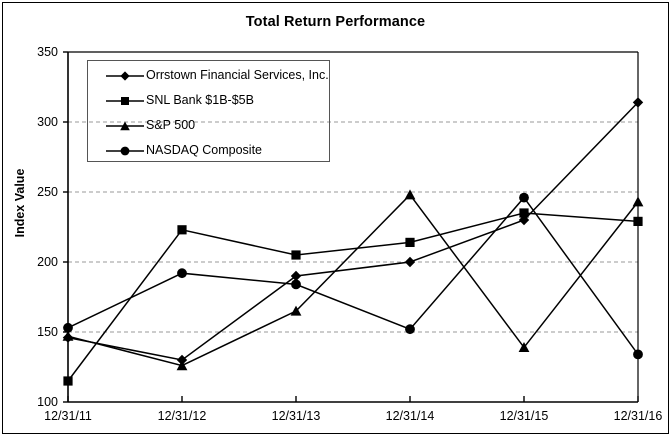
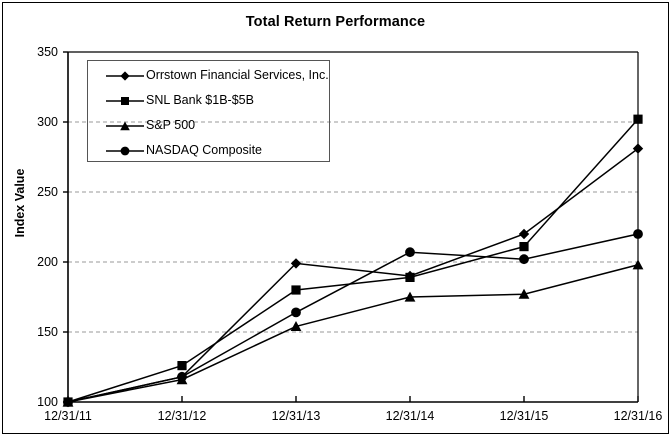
Orrstown Financial Services, Inc./12/31/11: 146 -> 100
SNL Bank $1B-$5B/12/31/11: 115 -> 100
S&P 500/12/31/11: 147 -> 100
NASDAQ Composite/12/31/11: 153 -> 100
Orrstown Financial Services, Inc./12/31/12: 130 -> 118
SNL Bank $1B-$5B/12/31/12: 223 -> 126
S&P 500/12/31/12: 126 -> 116
NASDAQ Composite/12/31/12: 192 -> 118
Orrstown Financial Services, Inc./12/31/13: 190 -> 199
SNL Bank $1B-$5B/12/31/13: 205 -> 180
S&P 500/12/31/13: 165 -> 154
NASDAQ Composite/12/31/13: 184 -> 164
Orrstown Financial Services, Inc./12/31/14: 200 -> 190
SNL Bank $1B-$5B/12/31/14: 214 -> 189
S&P 500/12/31/14: 248 -> 175
NASDAQ Composite/12/31/14: 152 -> 207
Orrstown Financial Services, Inc./12/31/15: 230 -> 220
SNL Bank $1B-$5B/12/31/15: 235 -> 211
S&P 500/12/31/15: 139 -> 177
NASDAQ Composite/12/31/15: 246 -> 202
Orrstown Financial Services, Inc./12/31/16: 314 -> 281
SNL Bank $1B-$5B/12/31/16: 229 -> 302
S&P 500/12/31/16: 243 -> 198
NASDAQ Composite/12/31/16: 134 -> 220
